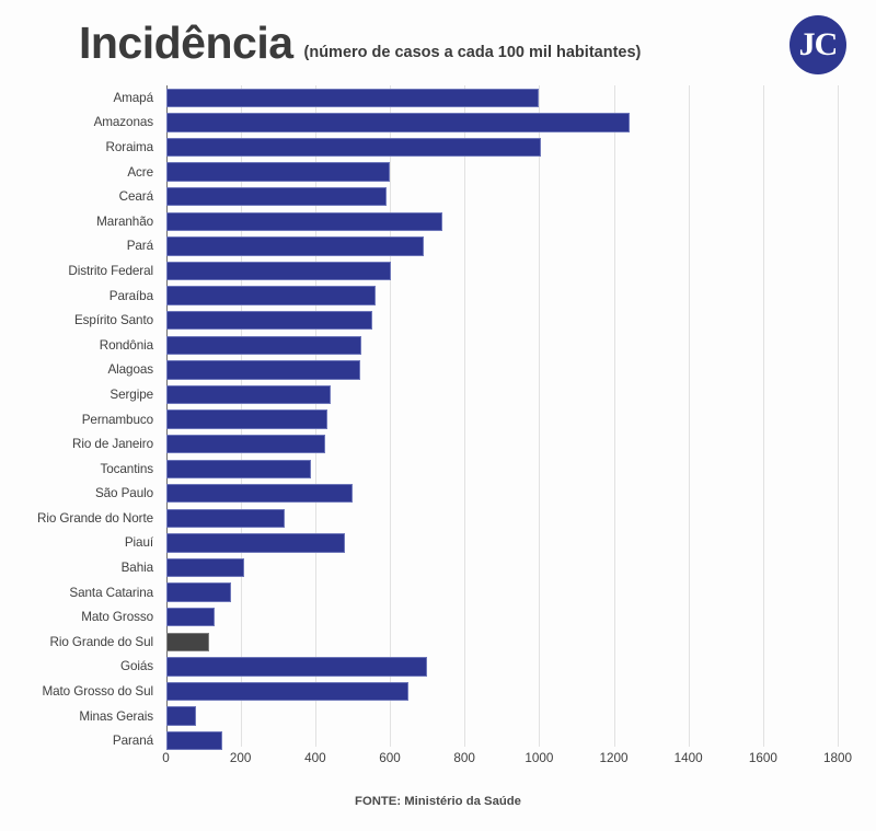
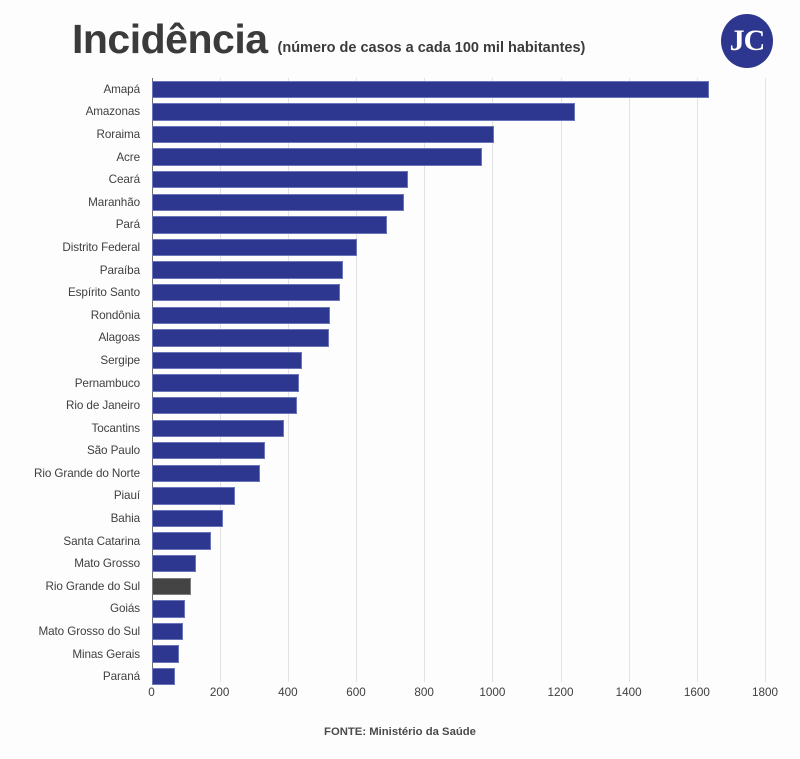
Amapá: 1000 -> 1640
Acre: 600 -> 970
Ceará: 590 -> 750
São Paulo: 500 -> 330
Piauí: 480 -> 250
Goiás: 700 -> 100
Mato Grosso do Sul: 650 -> 90
Paraná: 150 -> 70
